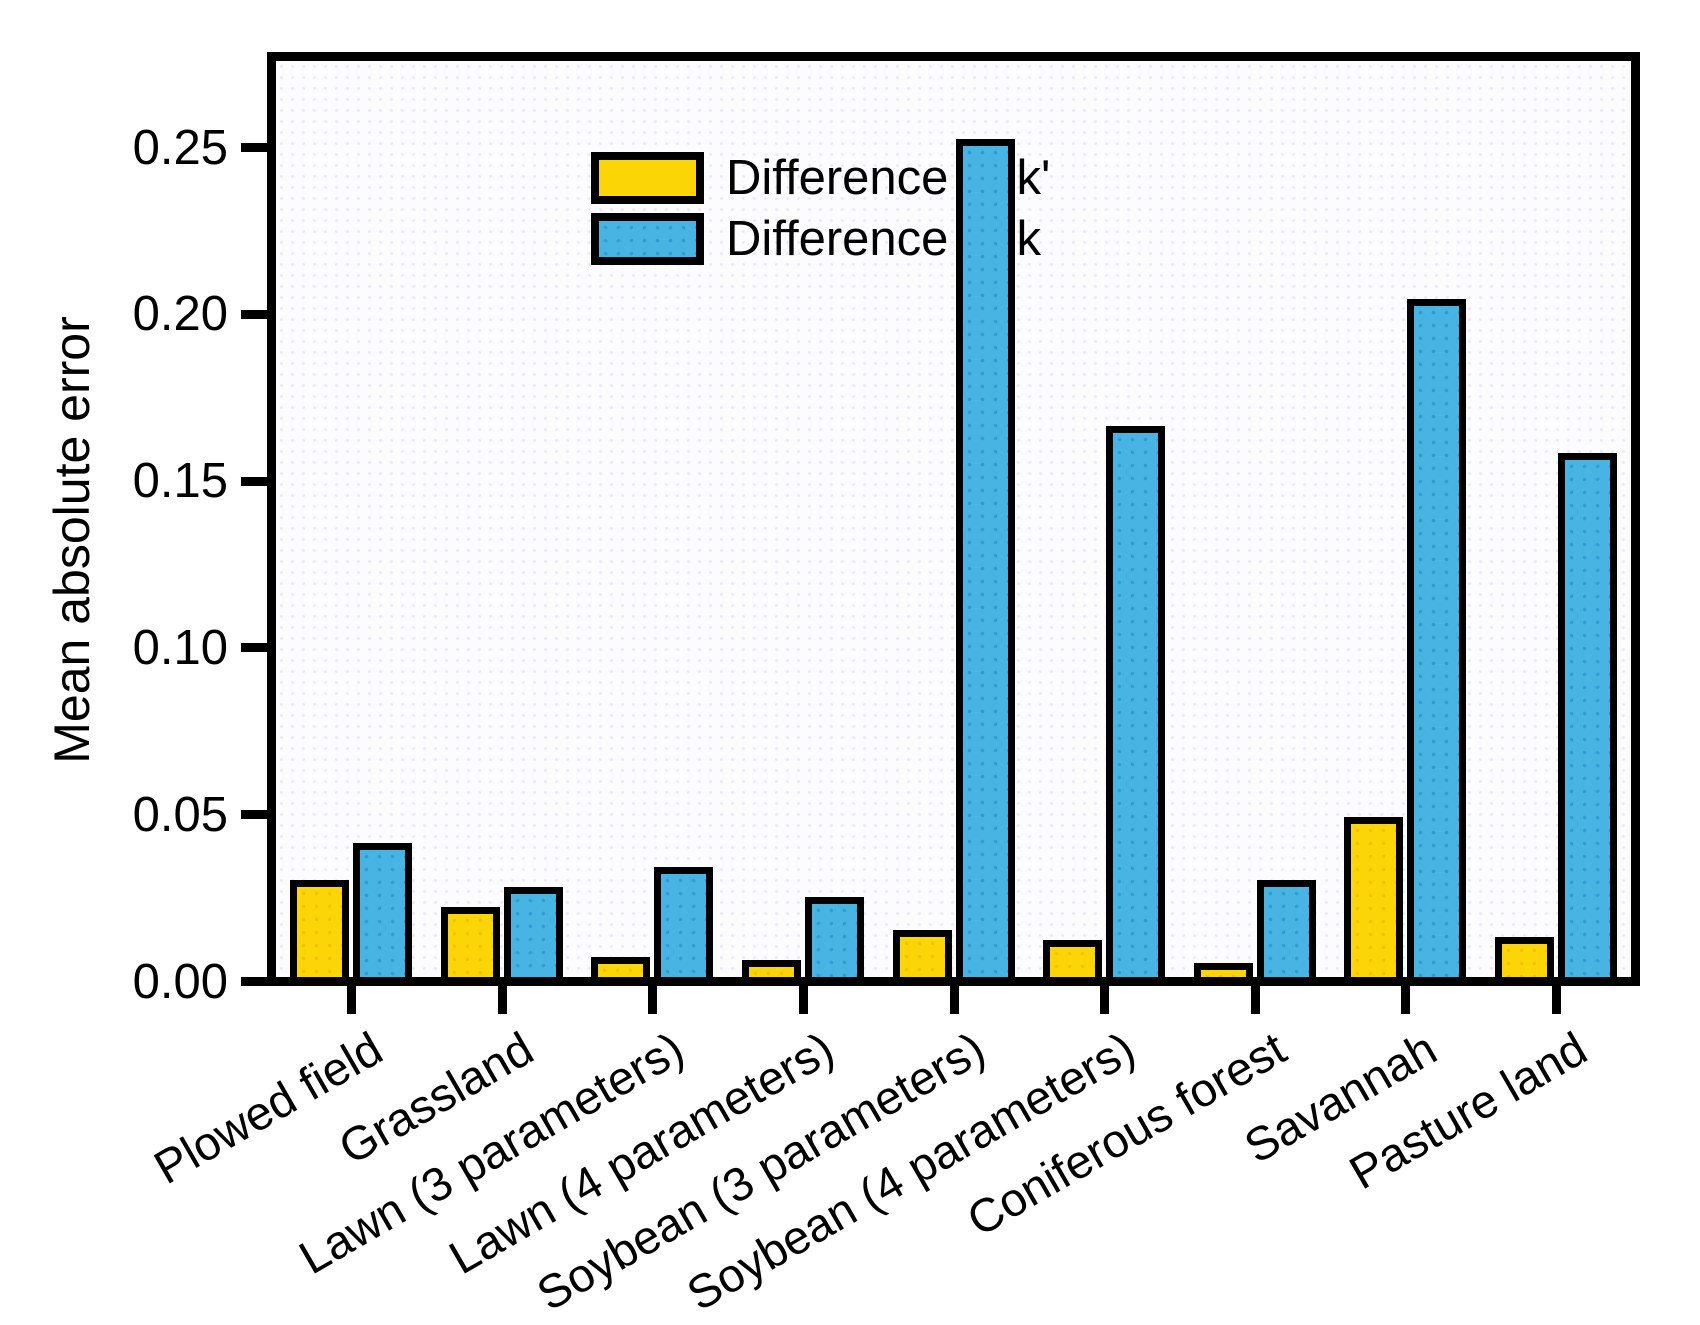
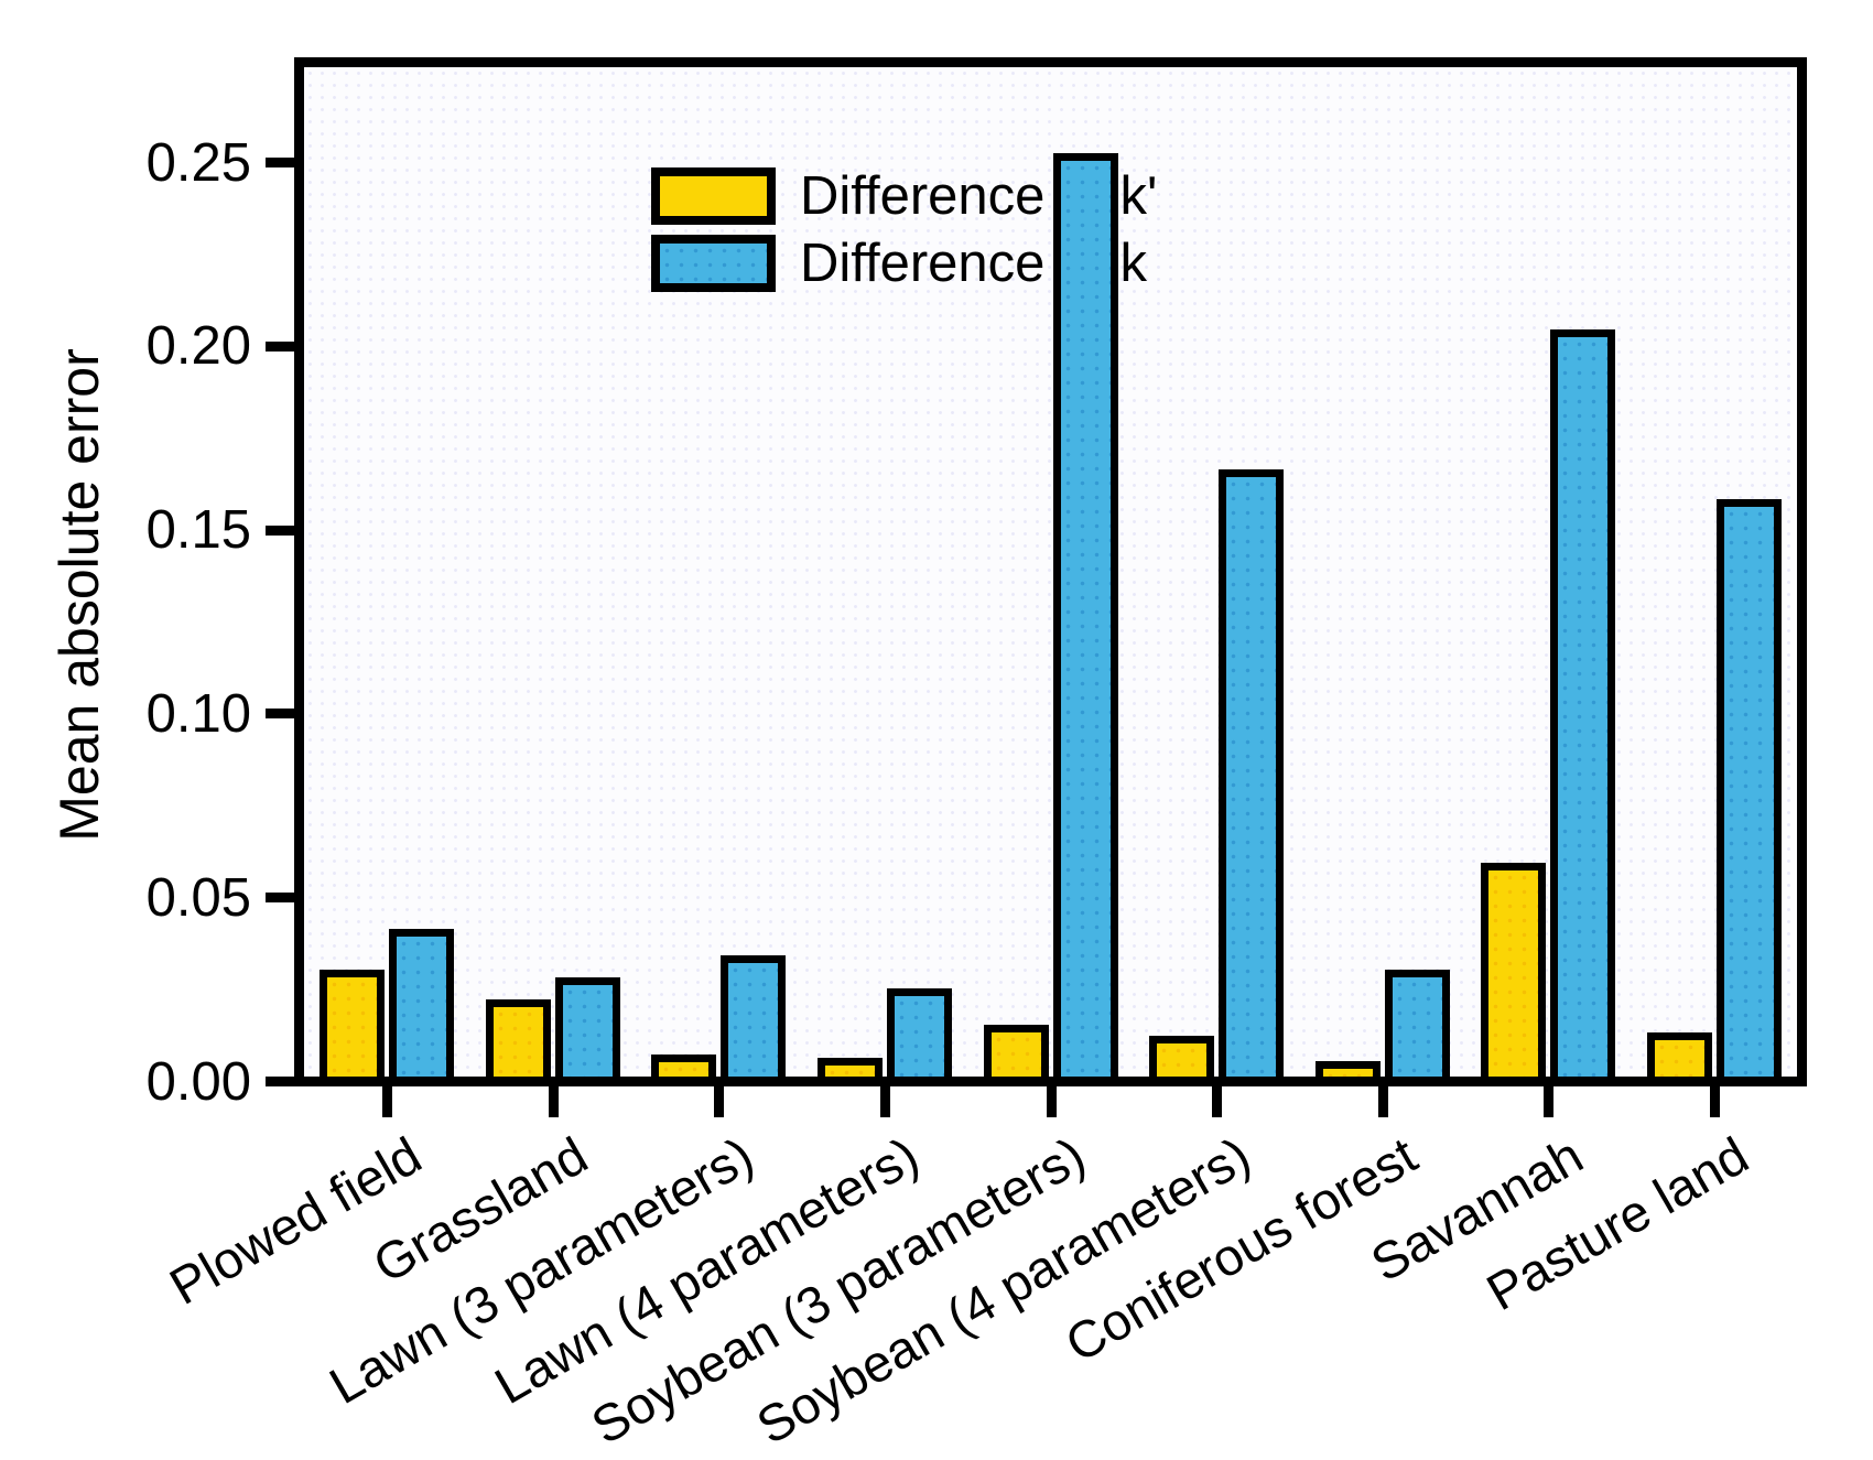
Difference of k'/Savannah: 0.046 -> 0.056
